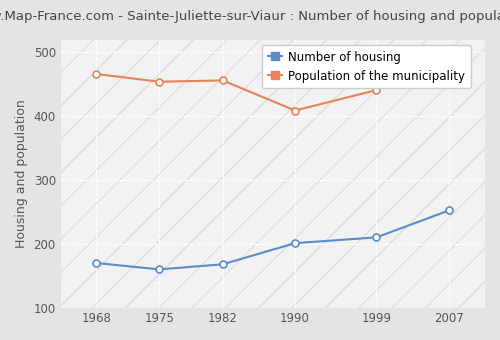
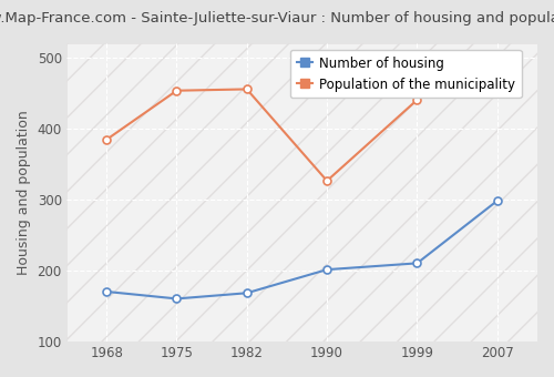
Population of the municipality/1968: 465 -> 384
Population of the municipality/1990: 408 -> 326
Number of housing/2007: 252 -> 298
